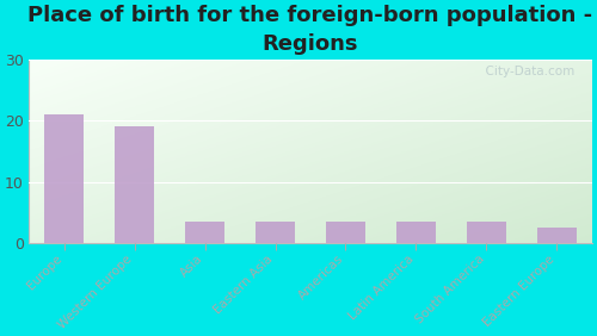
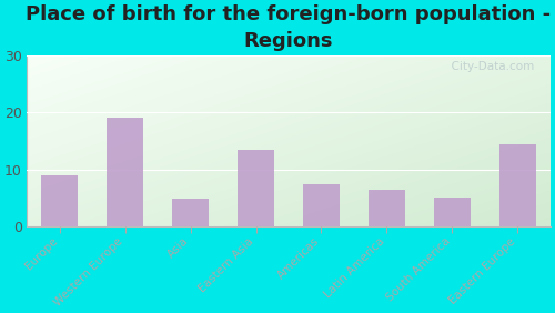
Europe: 21.0 -> 9.0
Asia: 3.5 -> 4.8
Eastern Asia: 3.5 -> 13.4
Americas: 3.5 -> 7.4
Latin America: 3.5 -> 6.4
South America: 3.5 -> 5.0
Eastern Europe: 2.5 -> 14.4
